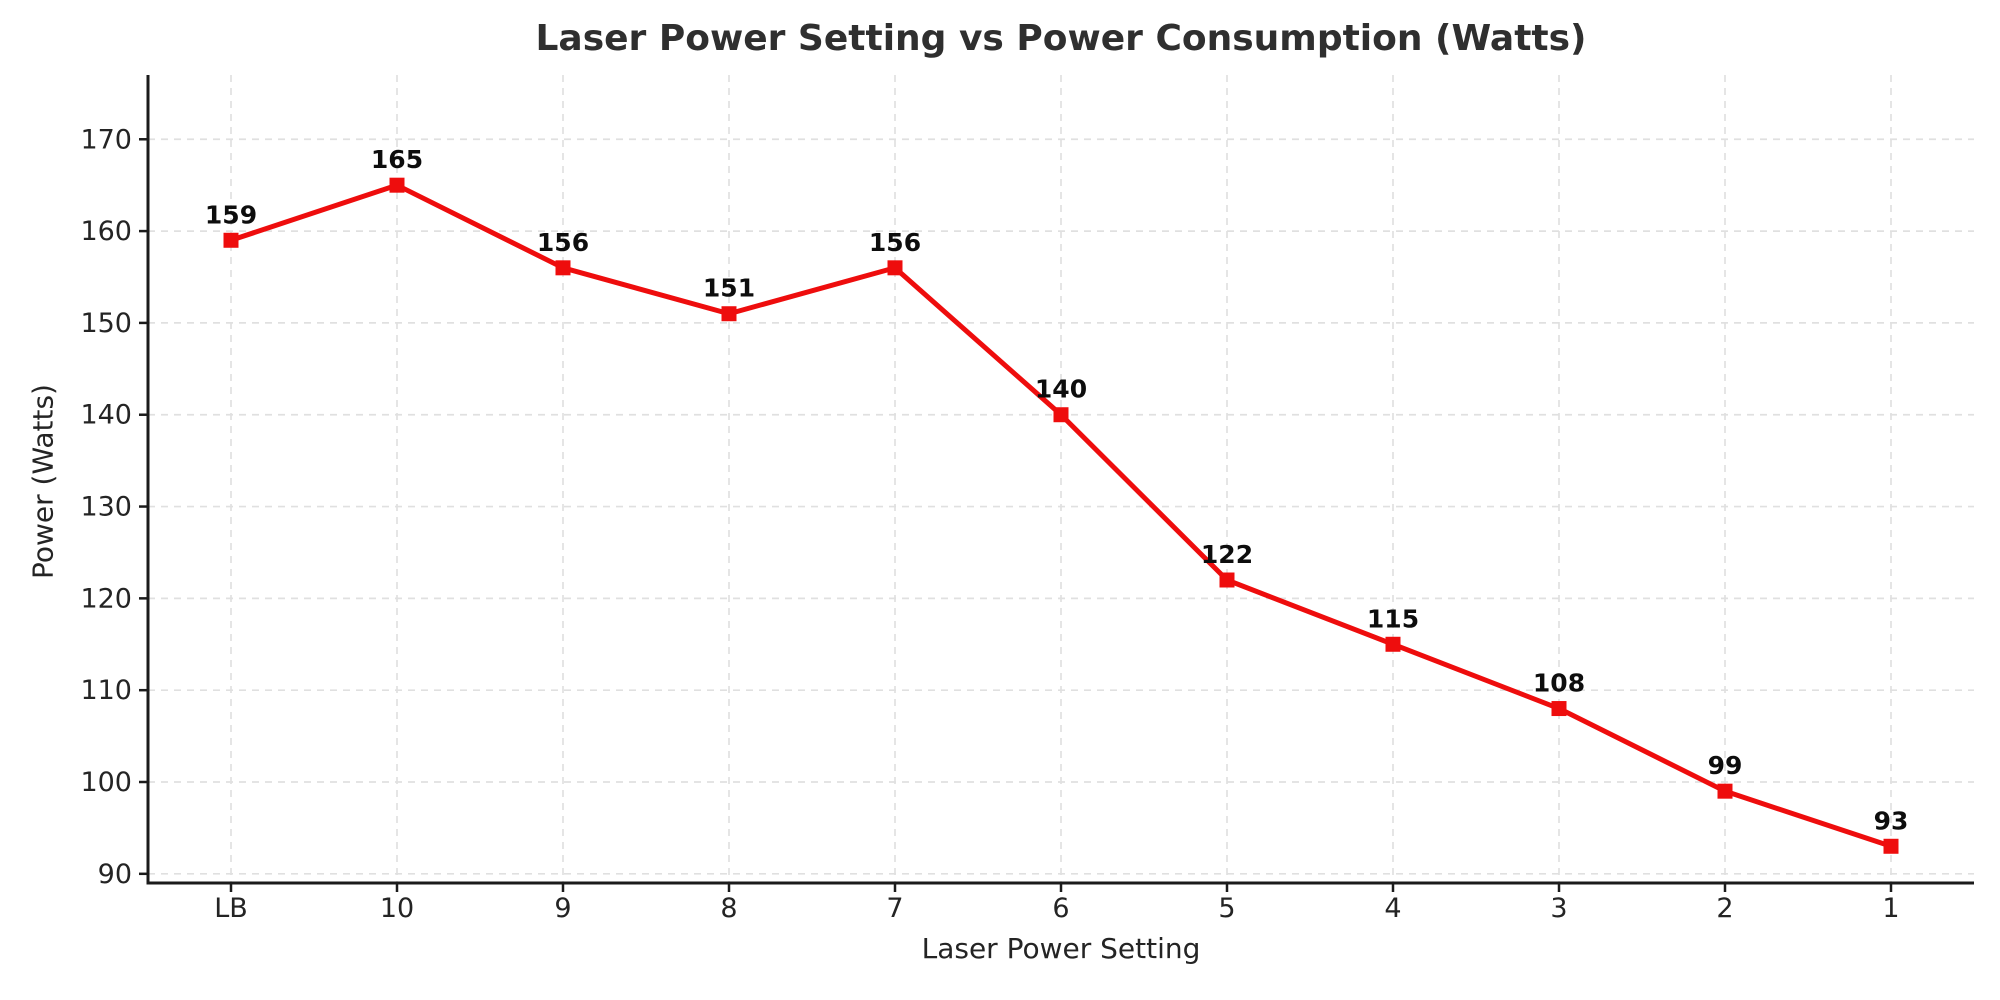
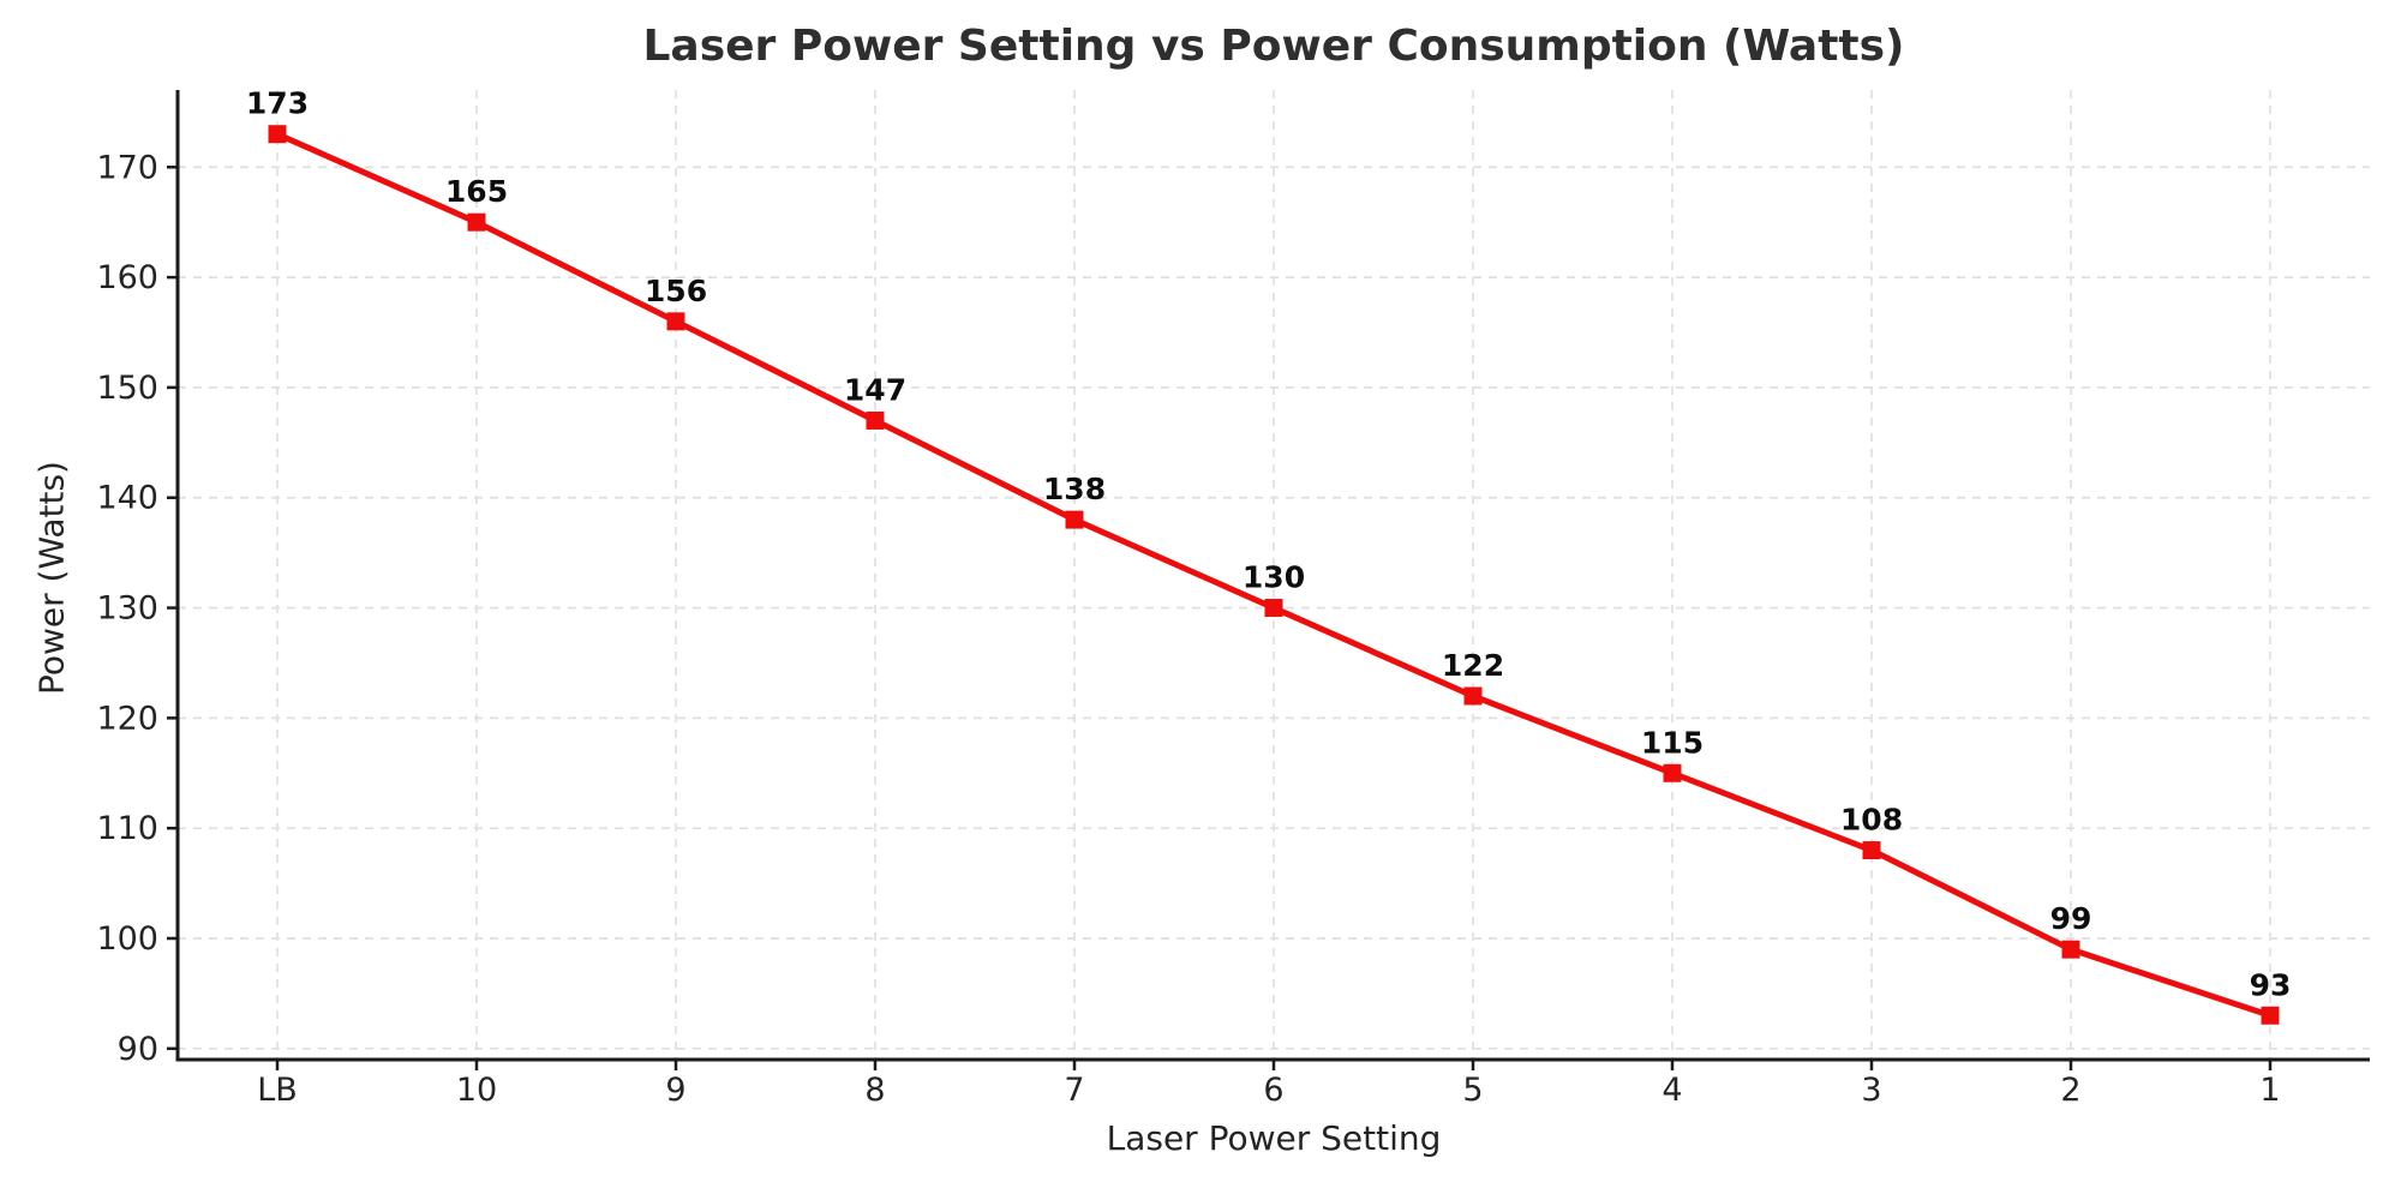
LB: 159 -> 173
8: 151 -> 147
7: 156 -> 138
6: 140 -> 130
